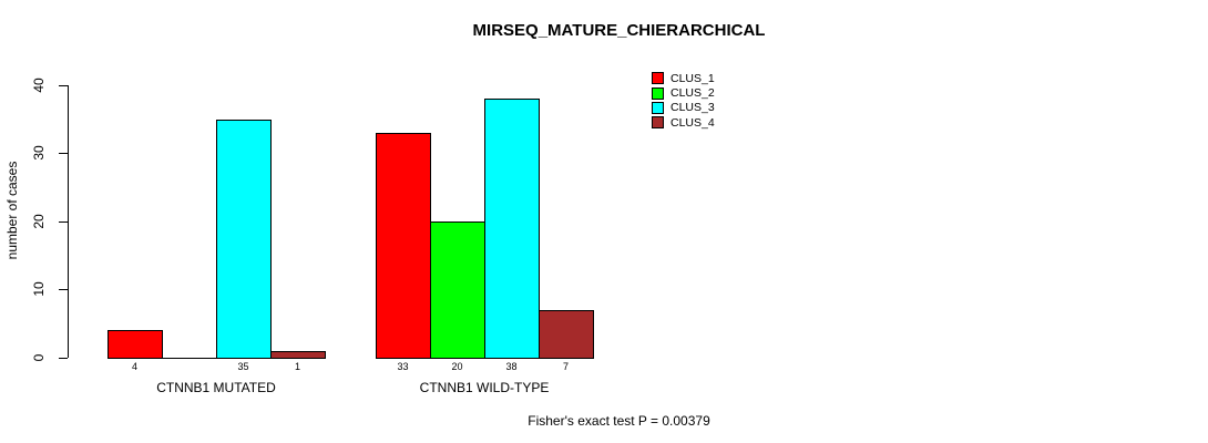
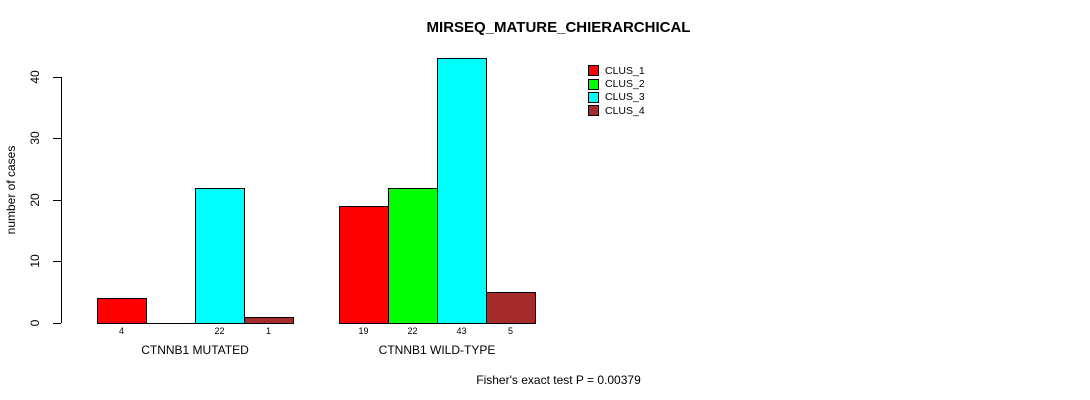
CLUS_3/CTNNB1 MUTATED: 35 -> 22
CLUS_1/CTNNB1 WILD-TYPE: 33 -> 19
CLUS_2/CTNNB1 WILD-TYPE: 20 -> 22
CLUS_3/CTNNB1 WILD-TYPE: 38 -> 43
CLUS_4/CTNNB1 WILD-TYPE: 7 -> 5
